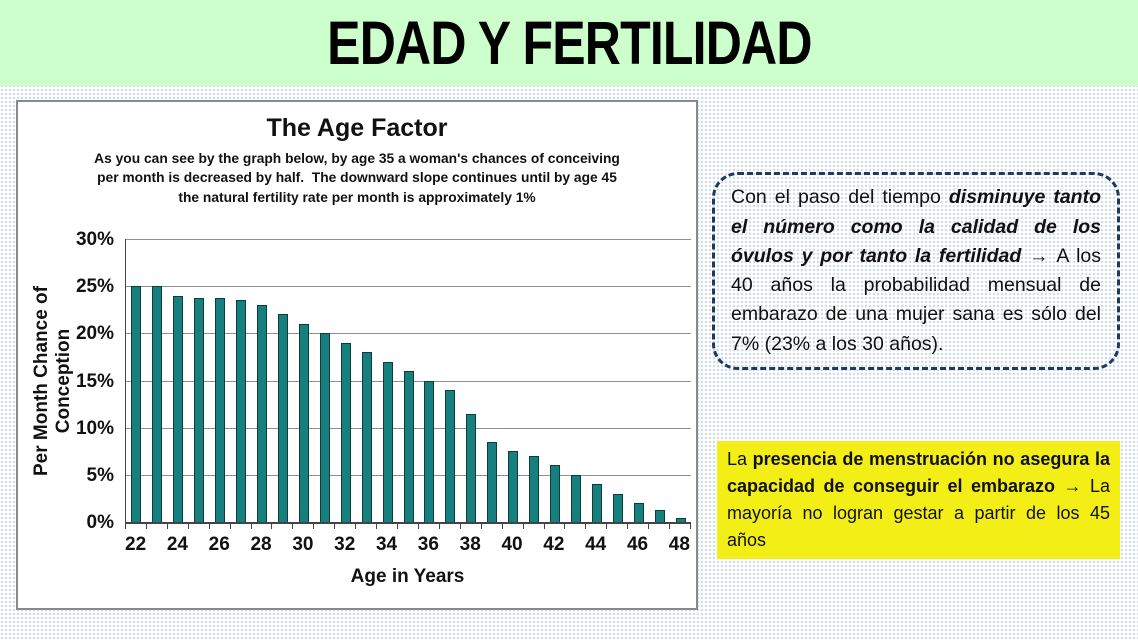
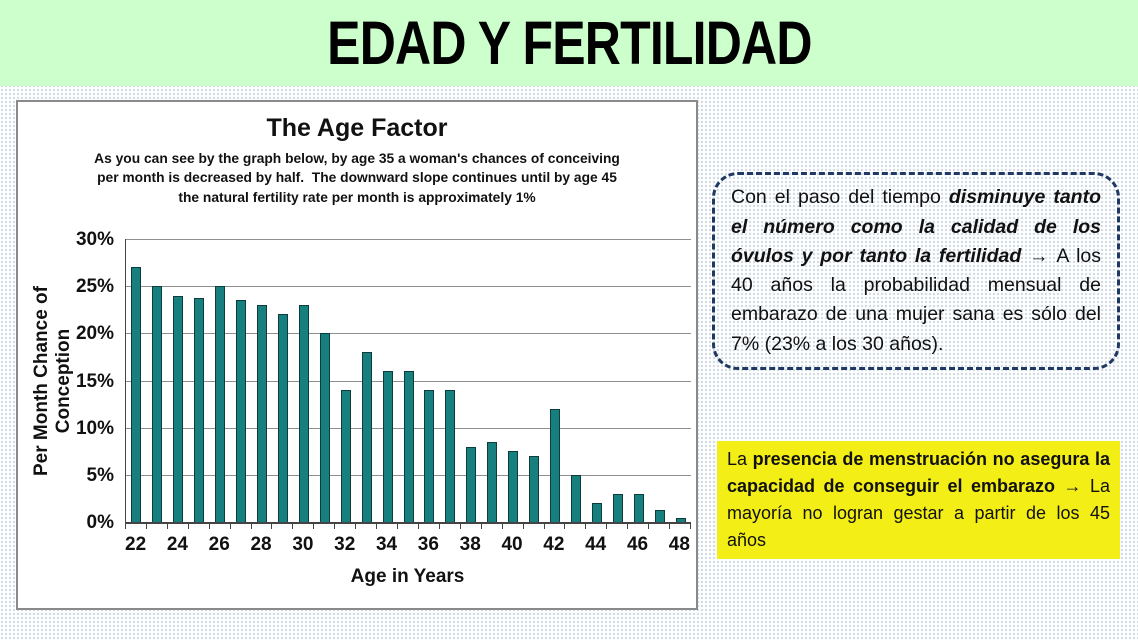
22: 25% -> 27%
26: 24% -> 25%
30: 21% -> 23%
32: 19% -> 14%
34: 17% -> 16%
36: 15% -> 14%
38: 12% -> 8%
42: 6% -> 12%
44: 4% -> 2%
46: 2% -> 3%
